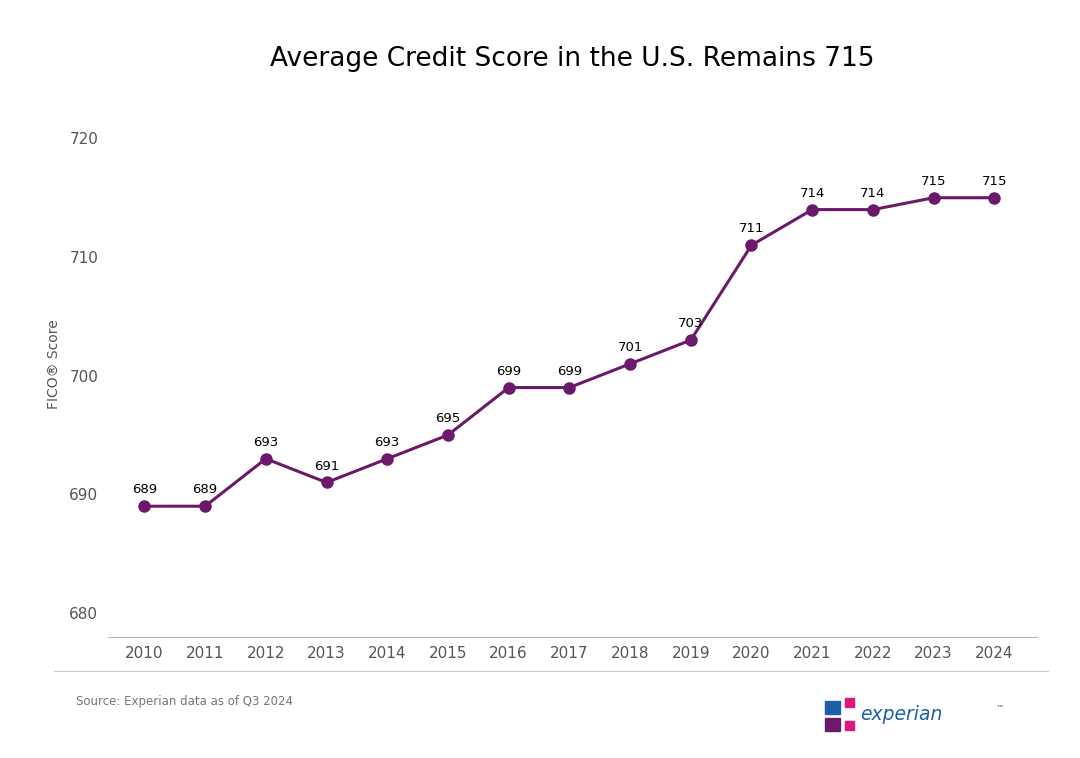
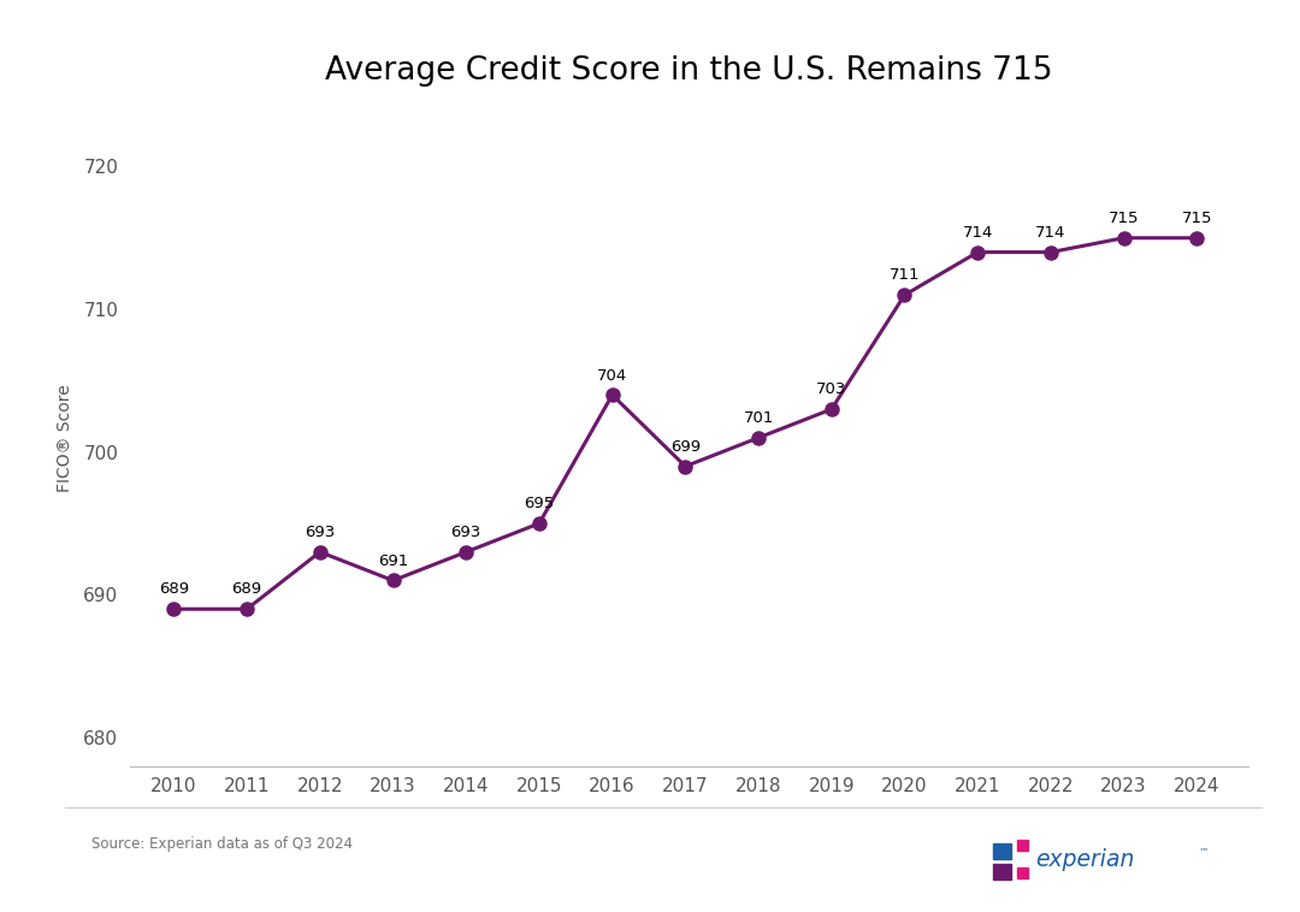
2016: 699 -> 704
